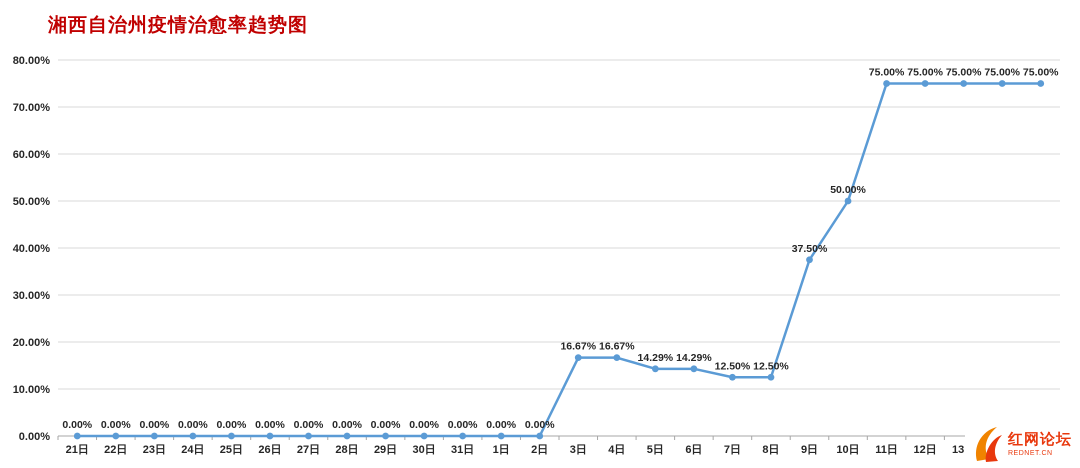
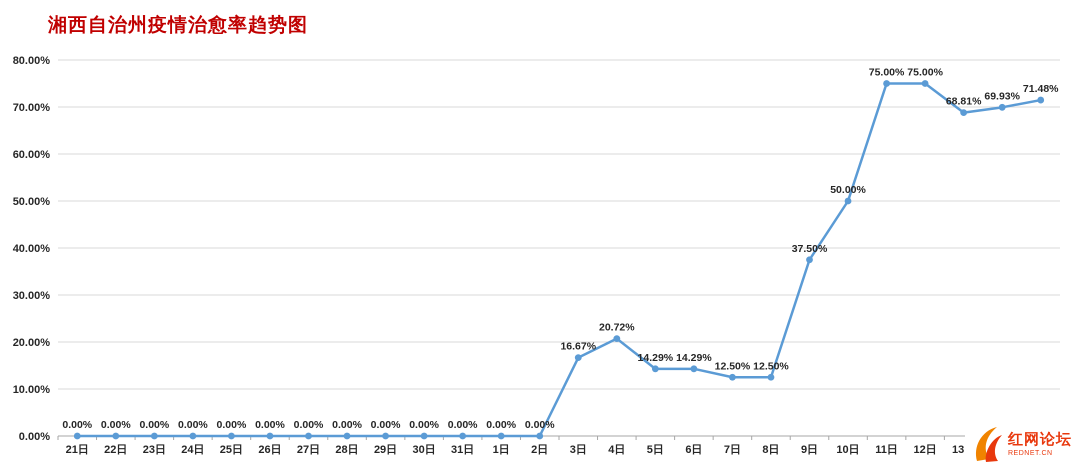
4日: 16.67% -> 20.72%
13日: 75.00% -> 68.81%
14日: 75.00% -> 69.93%
15日: 75.00% -> 71.48%
